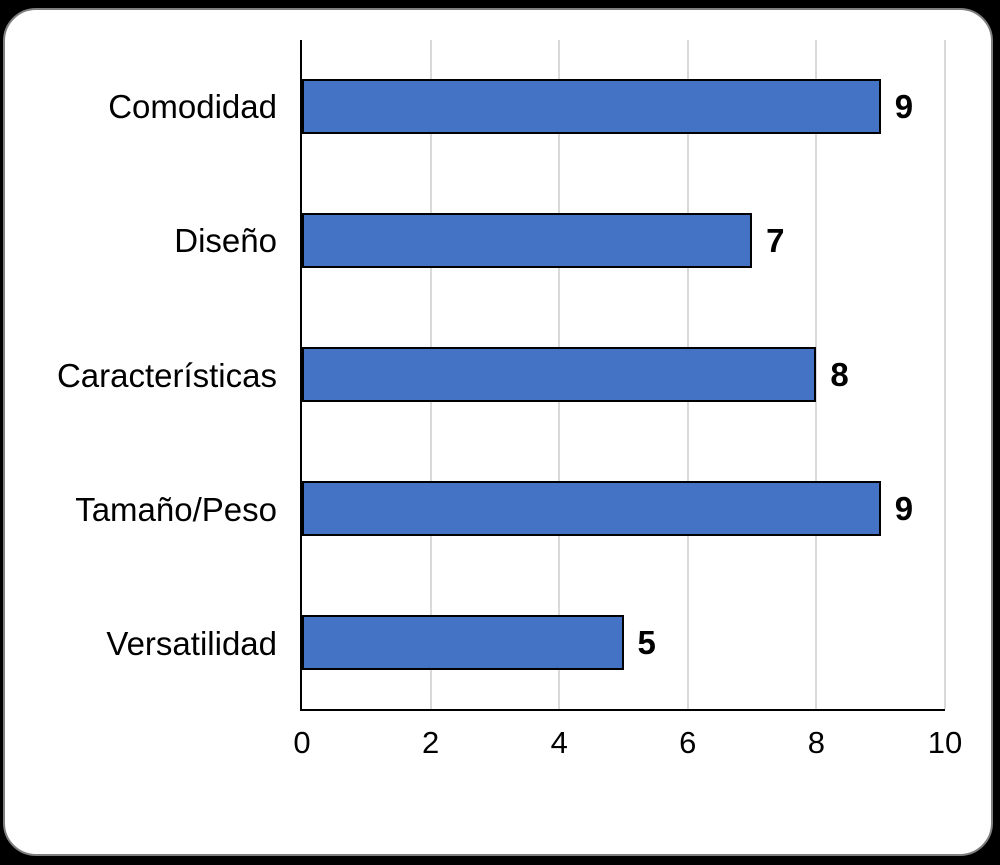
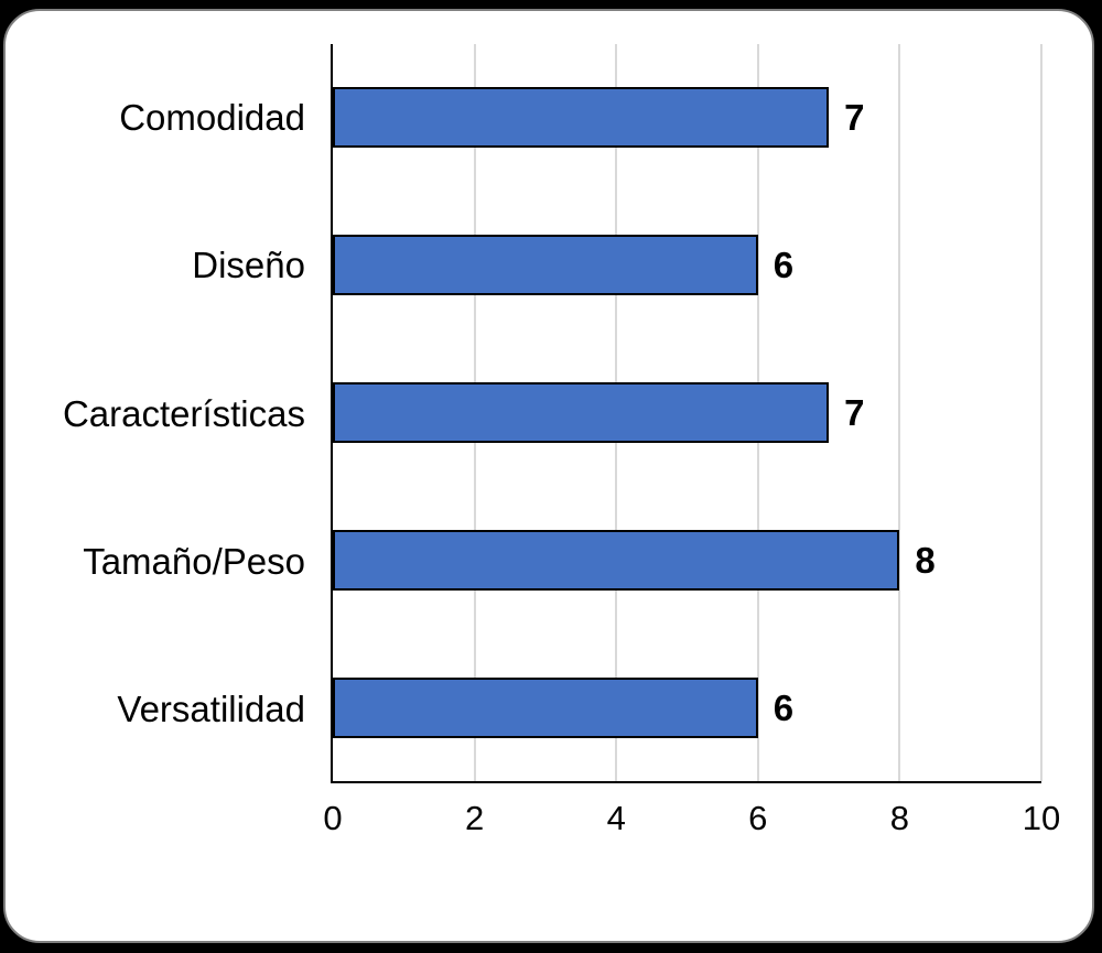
Comodidad: 9 -> 7
Diseño: 7 -> 6
Características: 8 -> 7
Tamaño/Peso: 9 -> 8
Versatilidad: 5 -> 6
